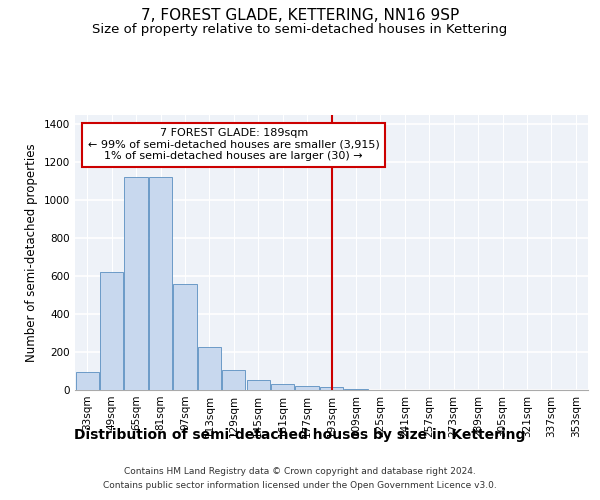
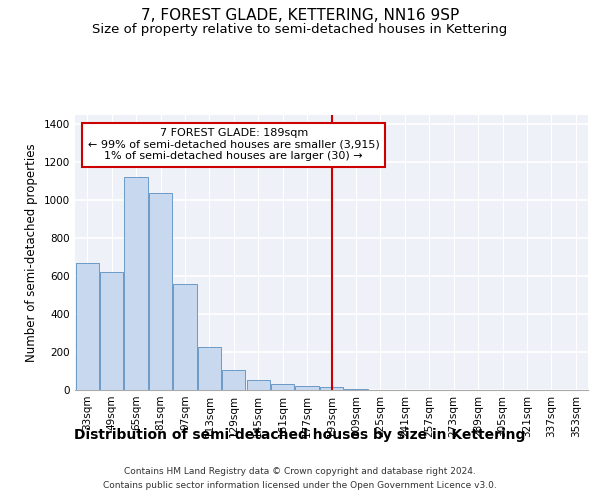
33sqm: 100 -> 670
81sqm: 1120 -> 1040
